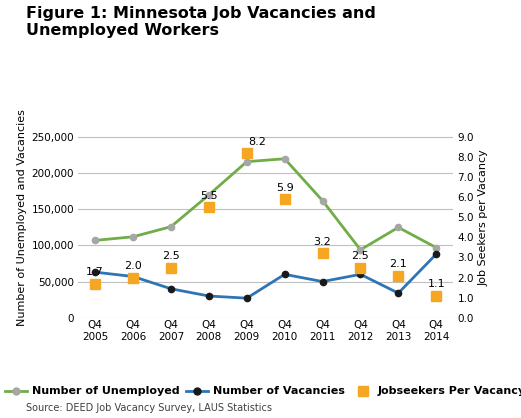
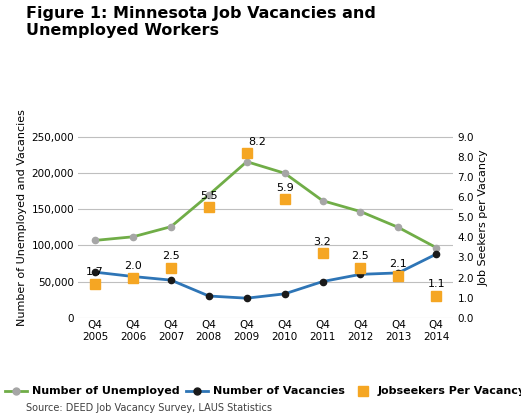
Number of Vacancies/Q4 2007: 40,000 -> 52,000
Number of Unemployed/Q4 2010: 220,000 -> 200,000
Number of Vacancies/Q4 2010: 60,000 -> 33,000
Number of Unemployed/Q4 2012: 94,000 -> 147,000
Number of Vacancies/Q4 2013: 34,000 -> 62,000
